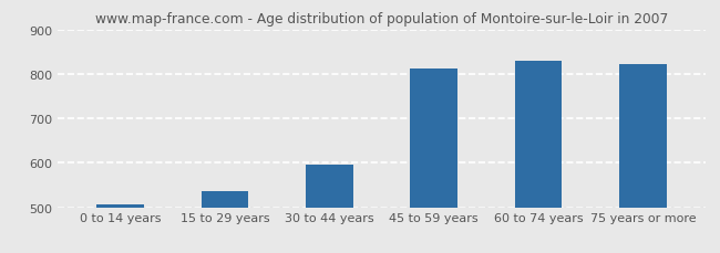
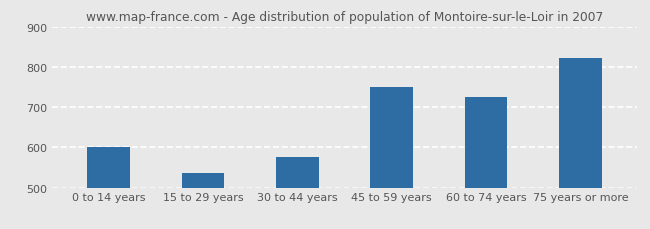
0 to 14 years: 507 -> 600
30 to 44 years: 597 -> 575
45 to 59 years: 812 -> 750
60 to 74 years: 829 -> 725
